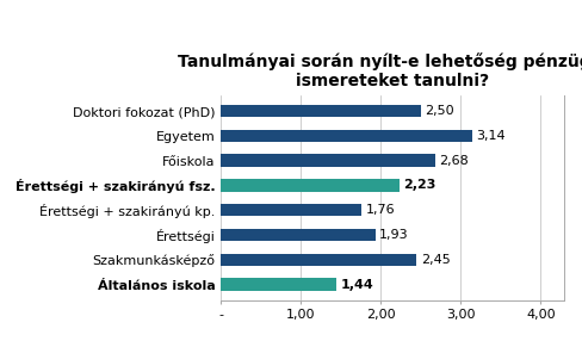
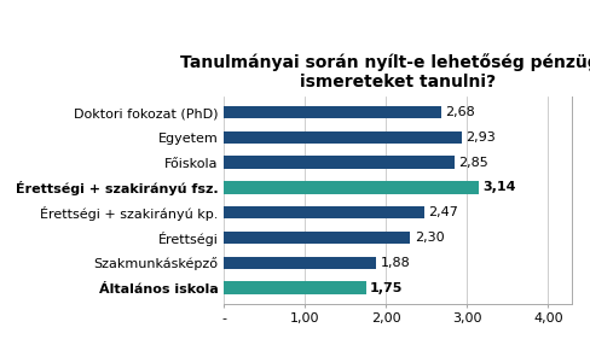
Doktori fokozat (PhD): 2,50 -> 2,68
Egyetem: 3,14 -> 2,93
Főiskola: 2,68 -> 2,85
Érettségi + szakirányú fsz.: 2,23 -> 3,14
Érettségi + szakirányú kp.: 1,76 -> 2,47
Érettségi: 1,93 -> 2,30
Szakmunkásképző: 2,45 -> 1,88
Általános iskola: 1,44 -> 1,75
